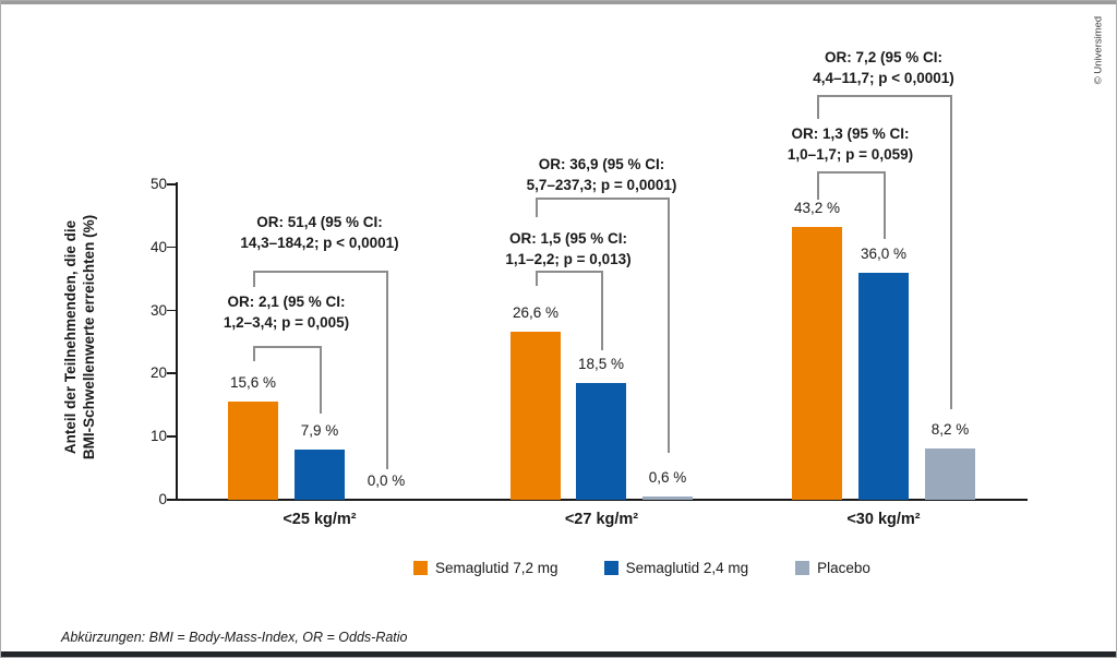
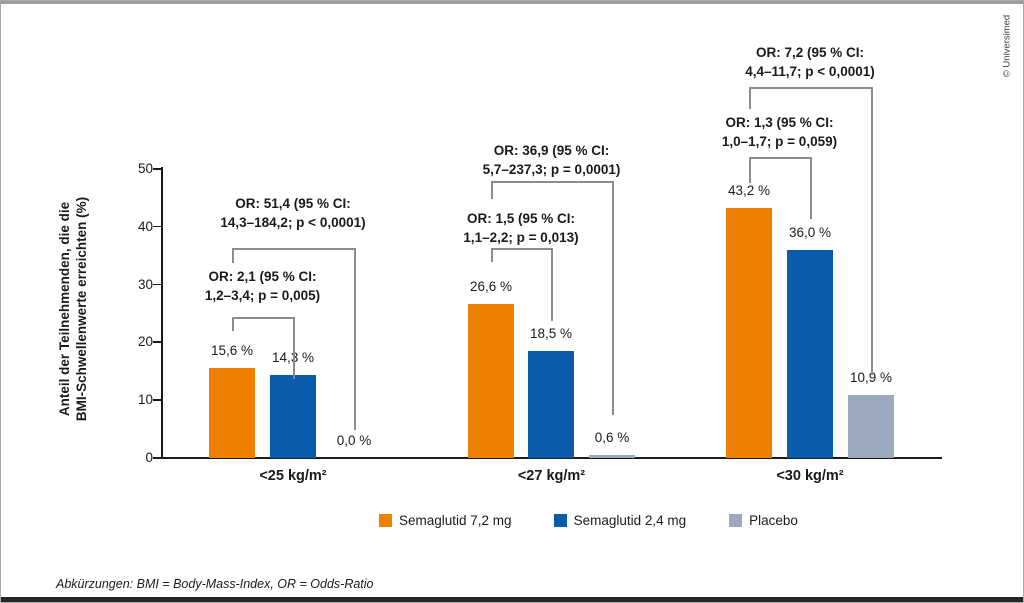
Semaglutid 2,4 mg/<25 kg/m²: 7,9 -> 14,3
Placebo/<30 kg/m²: 8,2 -> 10,9
